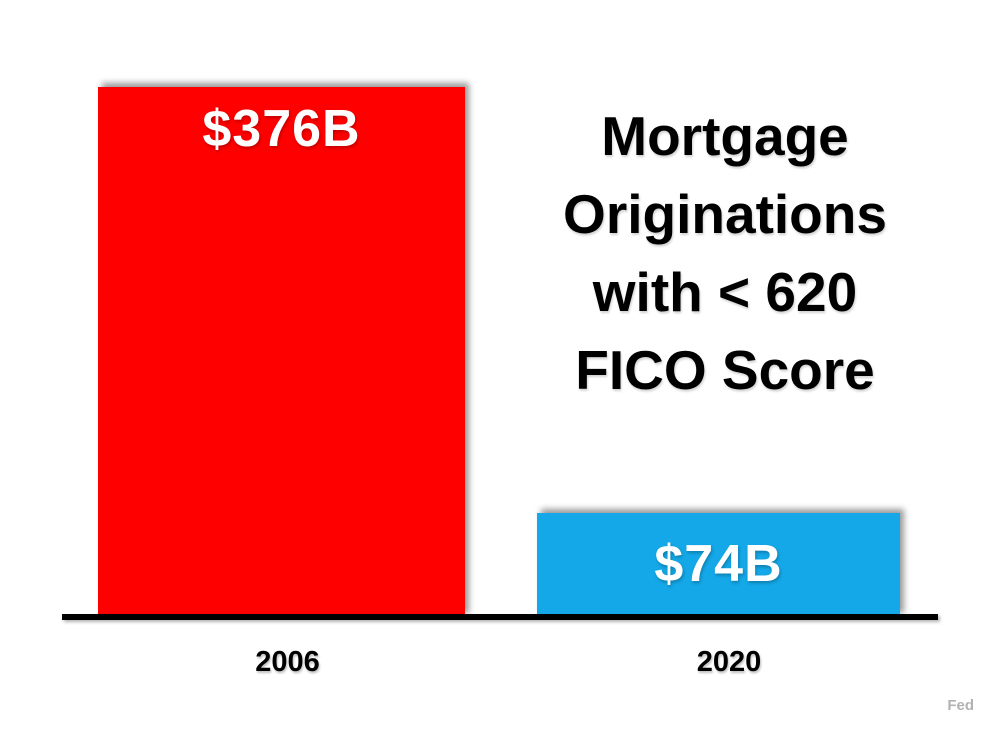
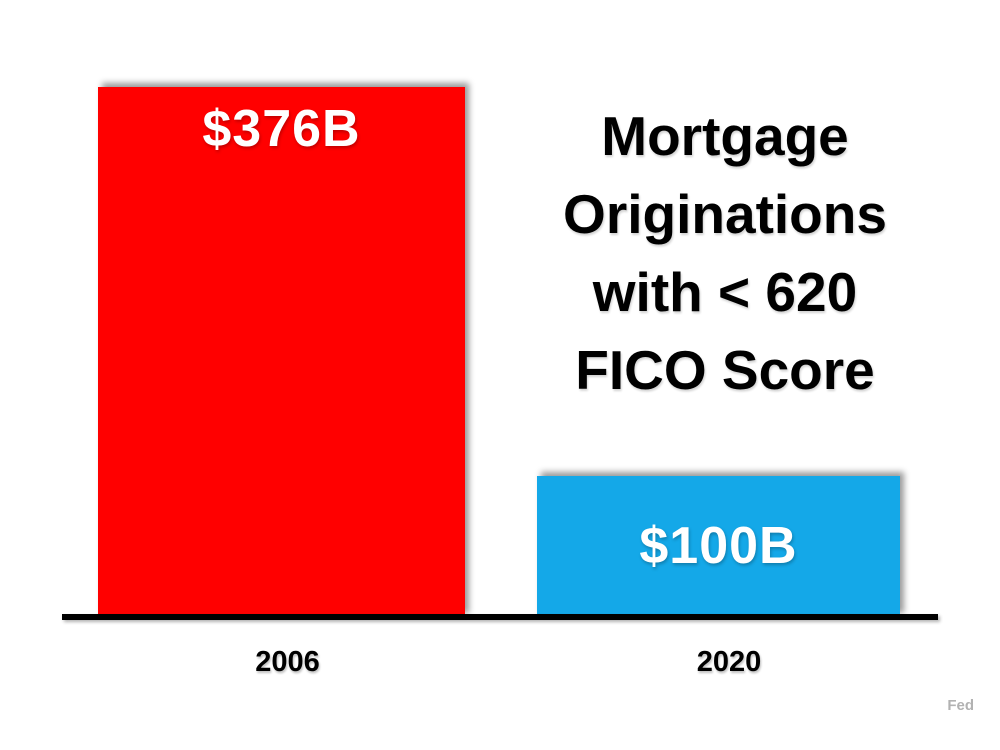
2020: $74B -> $100B
